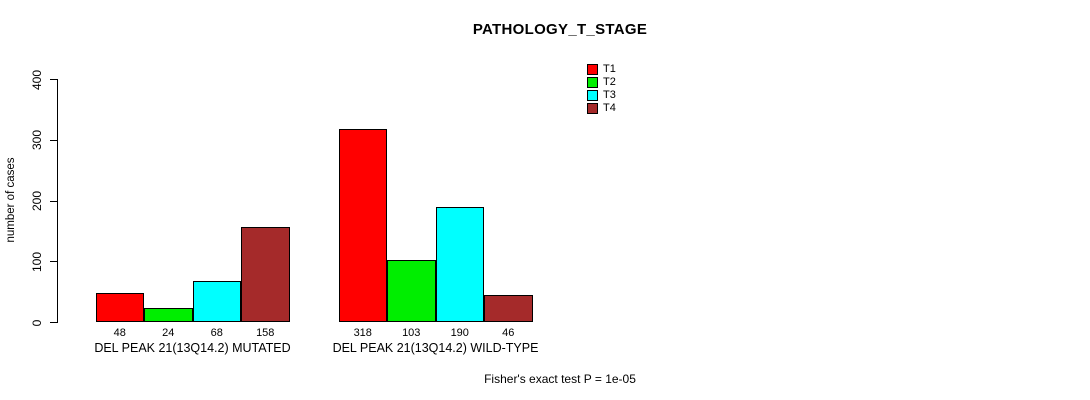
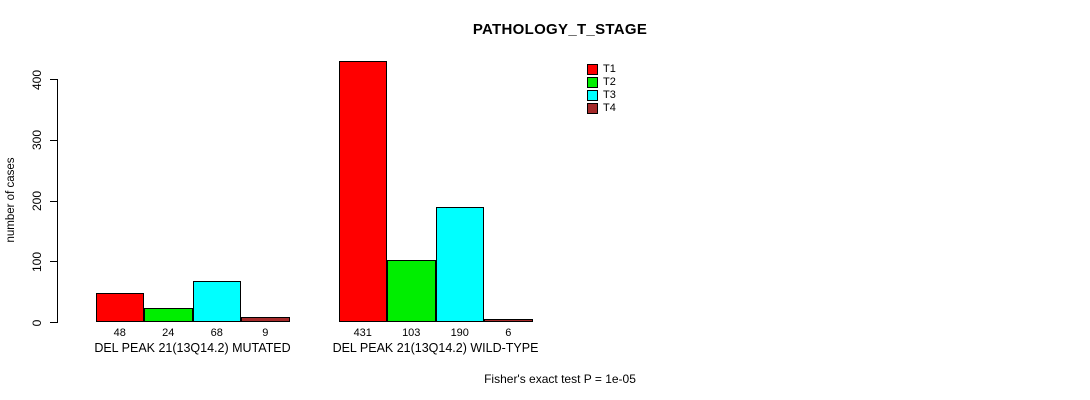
T4/DEL PEAK 21(13Q14.2) MUTATED: 158 -> 9
T1/DEL PEAK 21(13Q14.2) WILD-TYPE: 318 -> 431
T4/DEL PEAK 21(13Q14.2) WILD-TYPE: 46 -> 6
